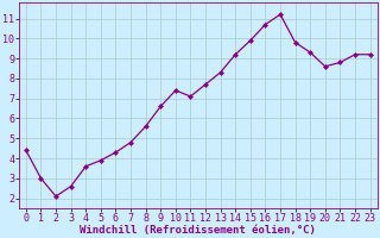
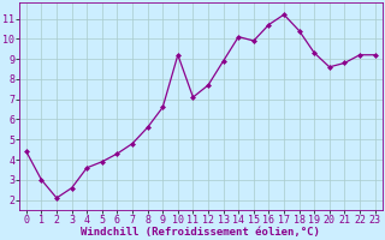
10: 7.4 -> 9.2
13: 8.3 -> 8.9
14: 9.2 -> 10.1
18: 9.8 -> 10.4
